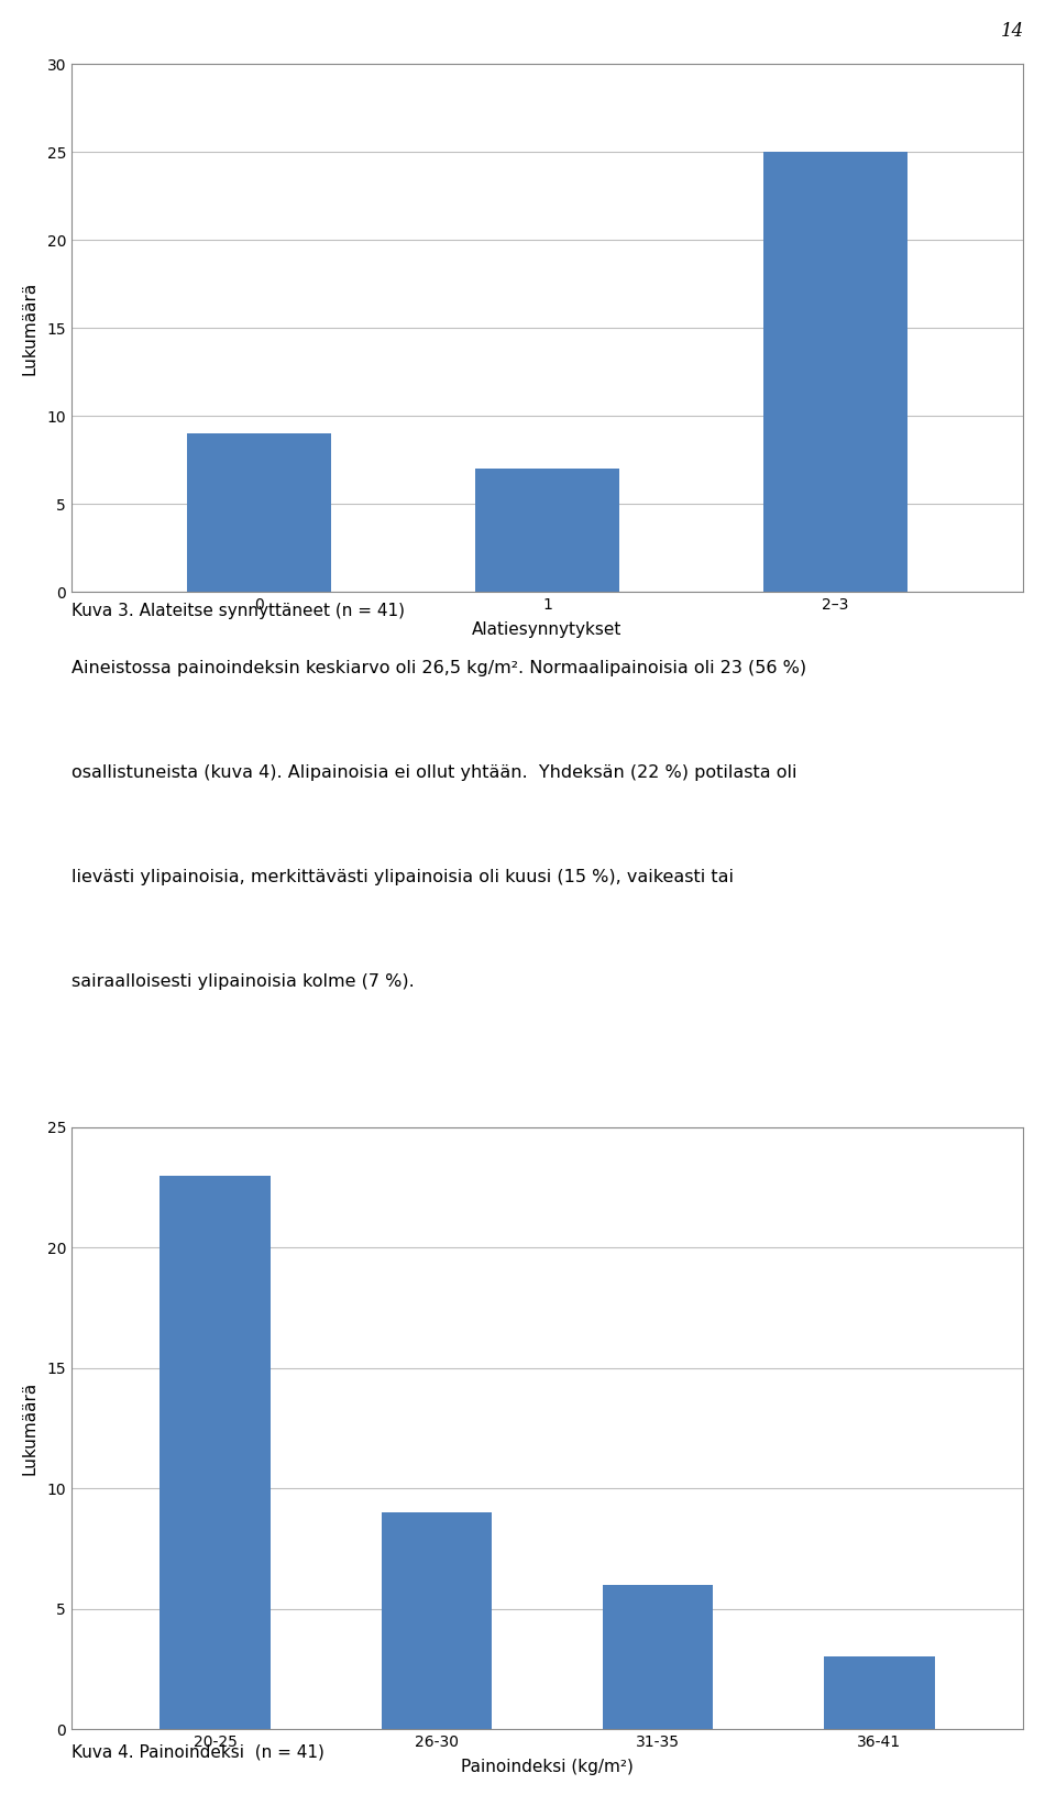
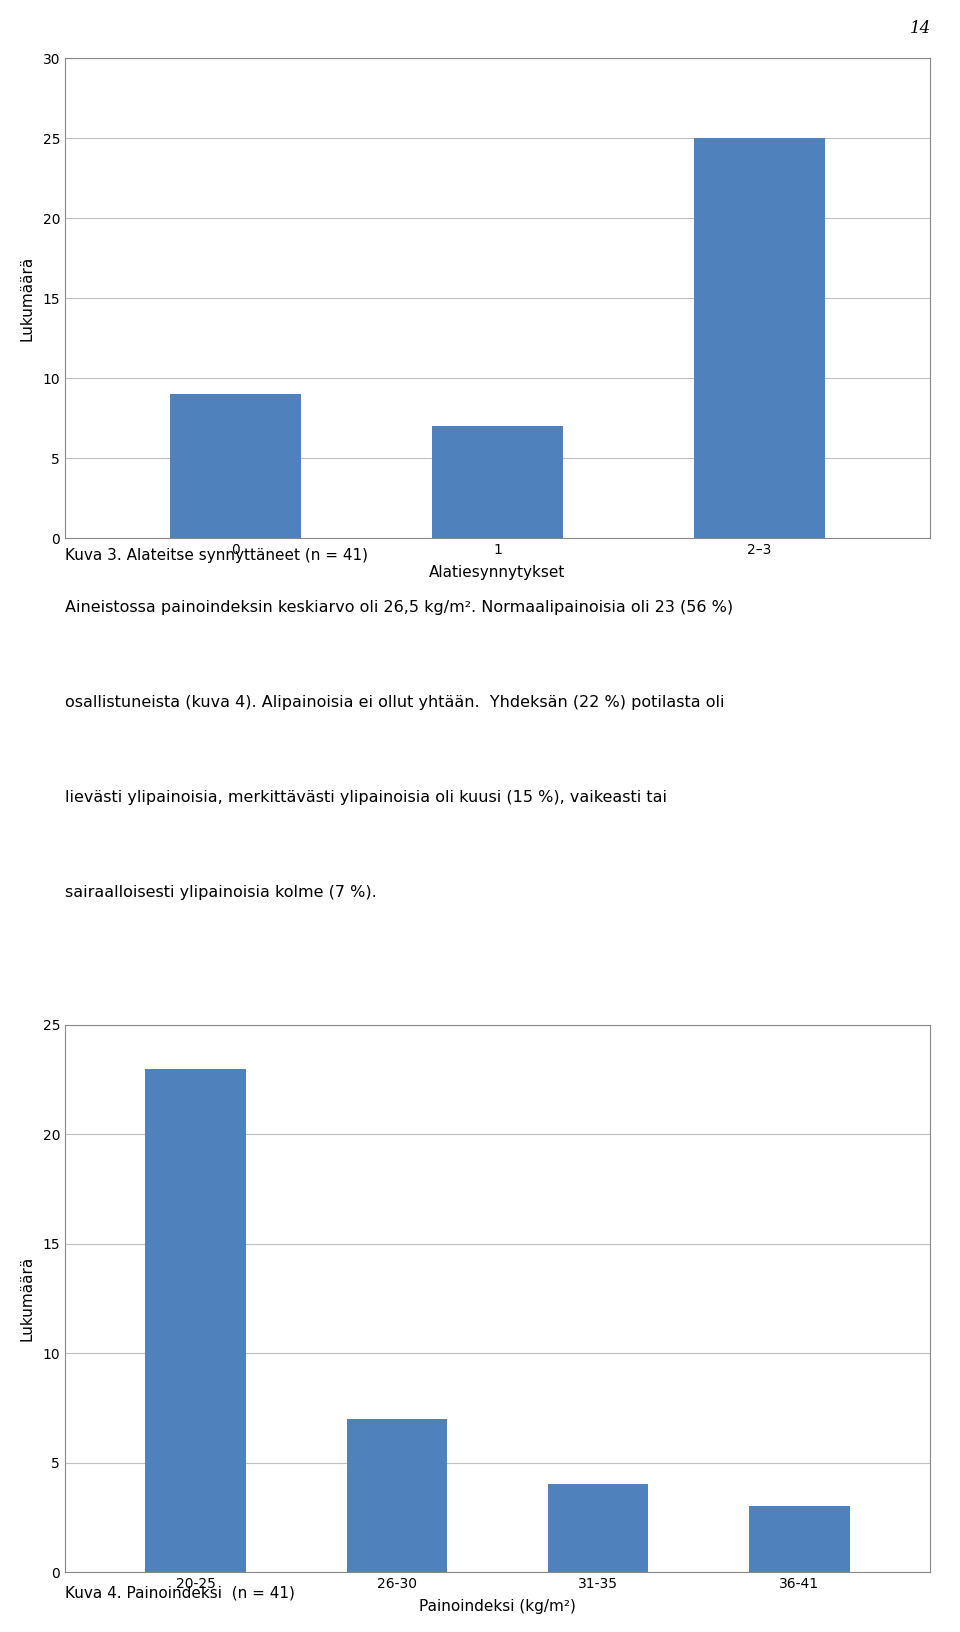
26-30: 9 -> 7
31-35: 6 -> 4
